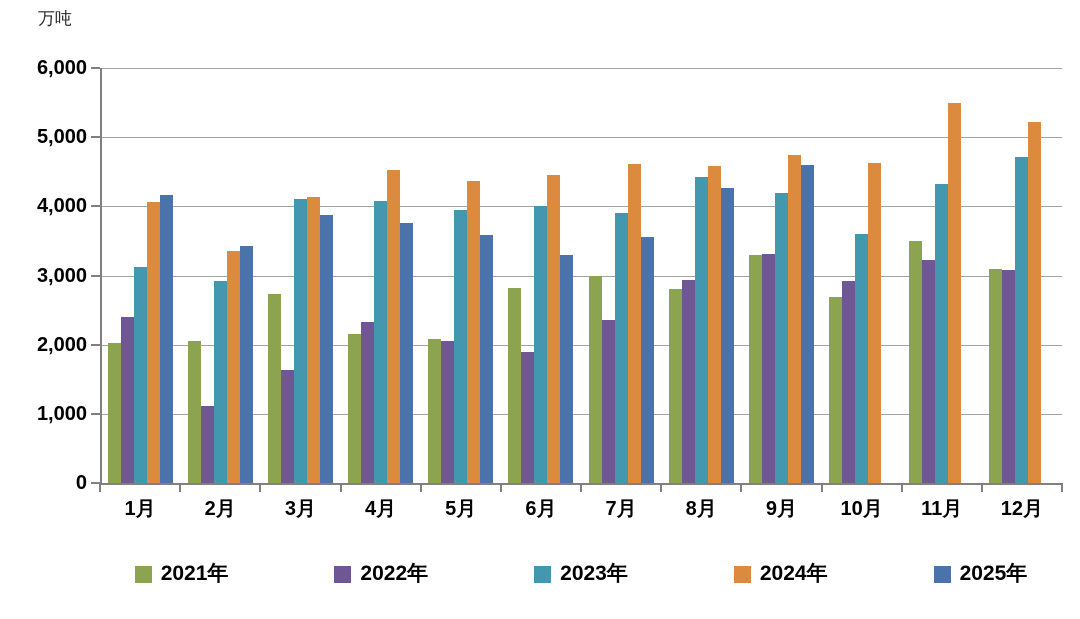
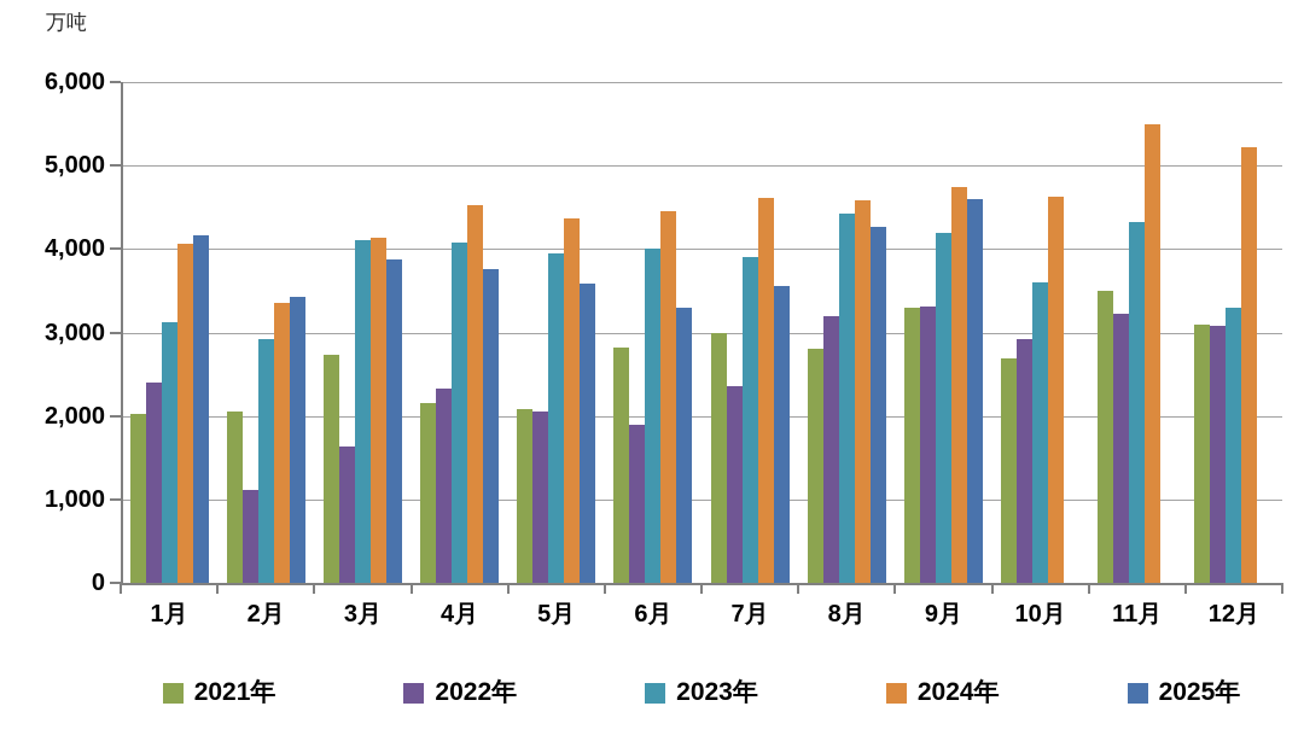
2022年/8月: 2900 -> 3200
2023年/12月: 4700 -> 3300
